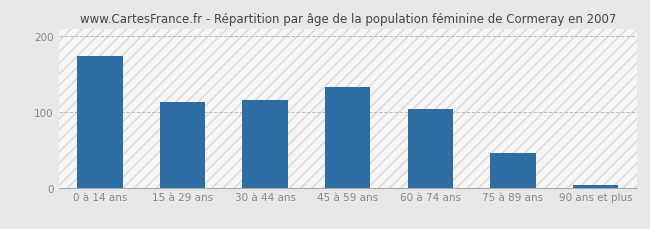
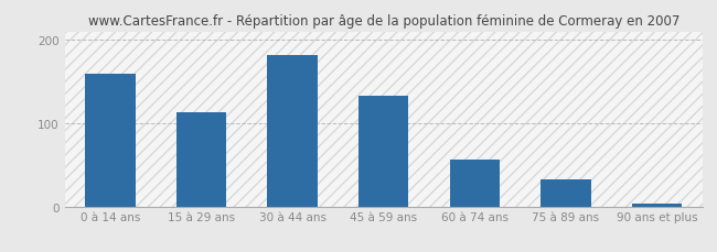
0 à 14 ans: 174 -> 160
30 à 44 ans: 116 -> 182
60 à 74 ans: 104 -> 57
75 à 89 ans: 46 -> 33
